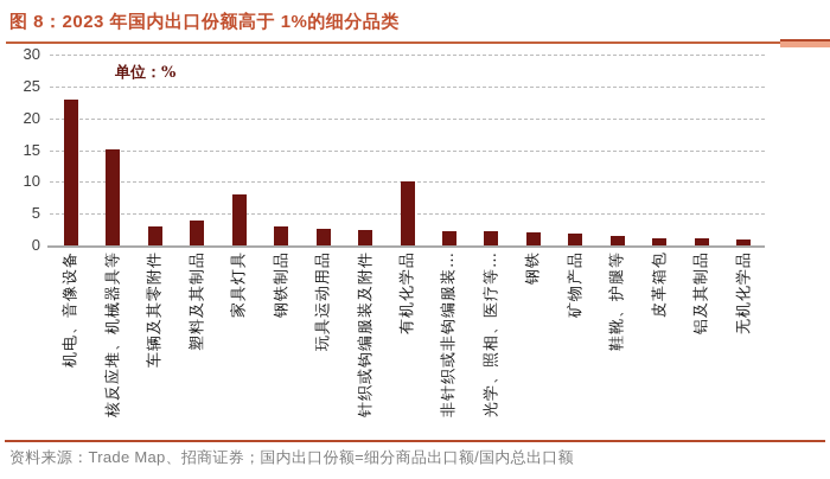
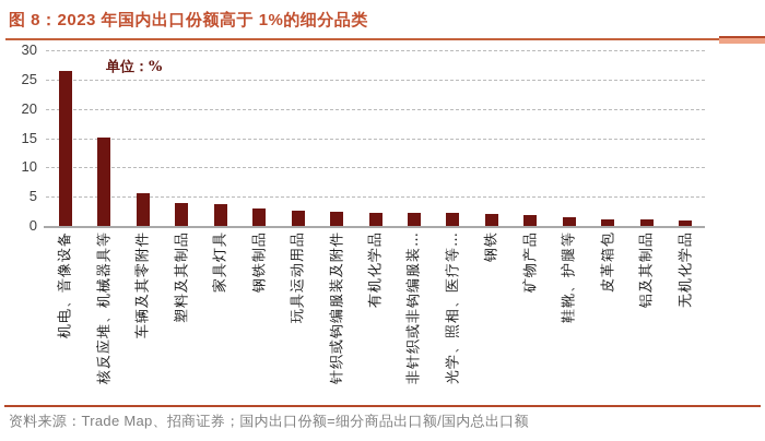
机电、音像设备: 23 -> 26
车辆及其零附件: 3 -> 6
家具灯具: 8 -> 4
有机化学品: 10 -> 2
